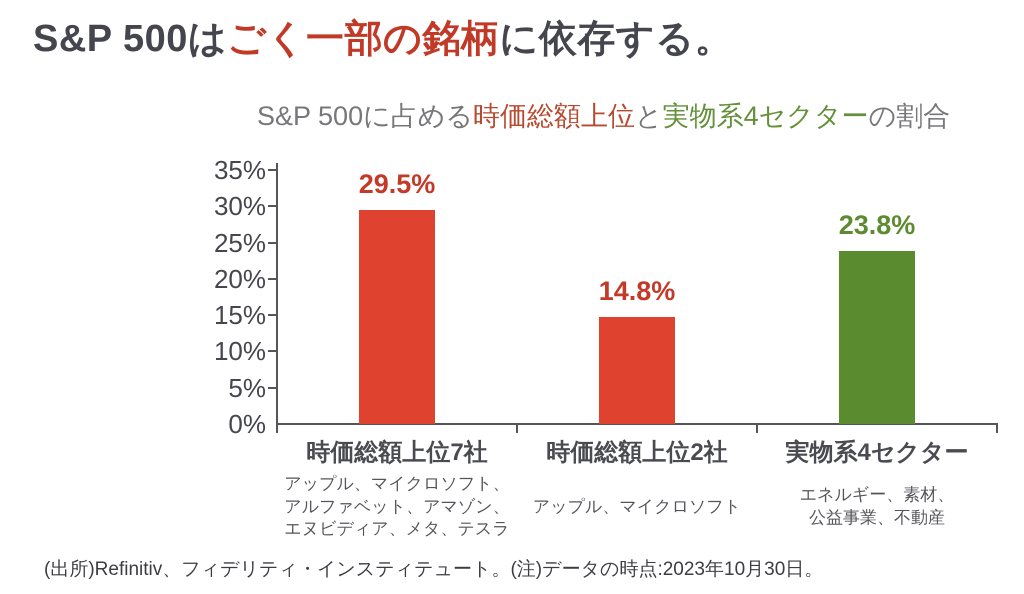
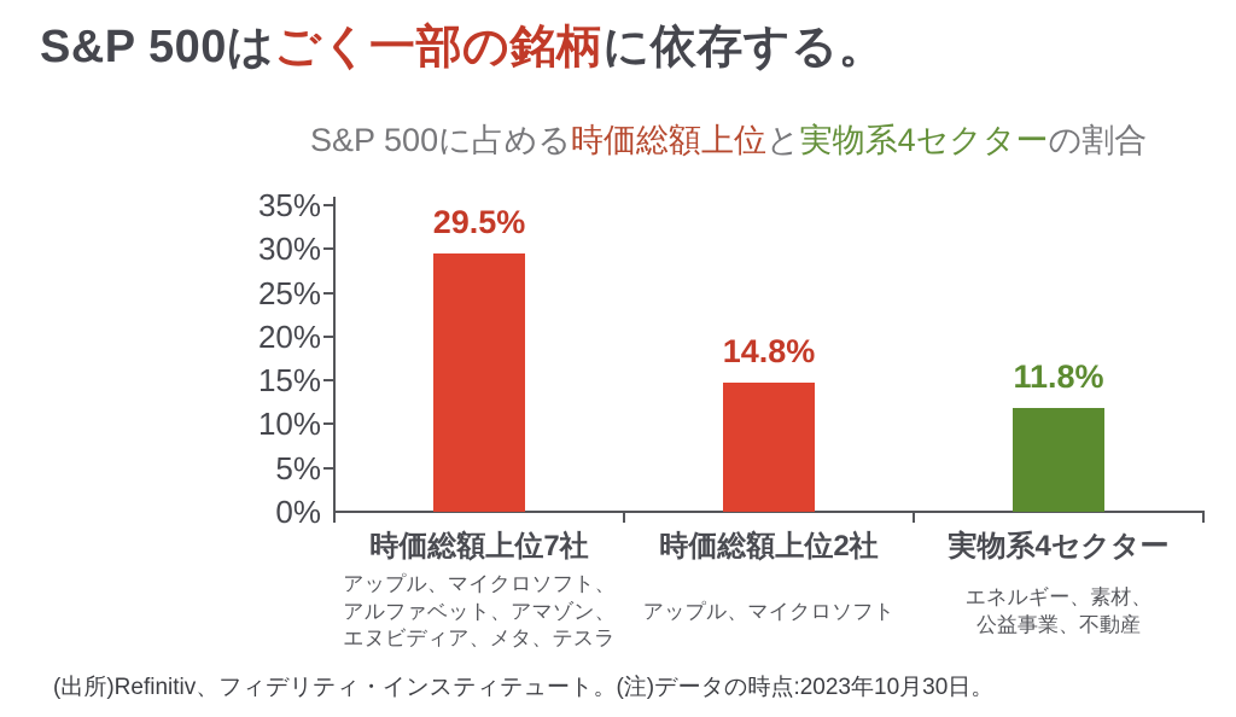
実物系4セクター: 23.8% -> 11.8%
